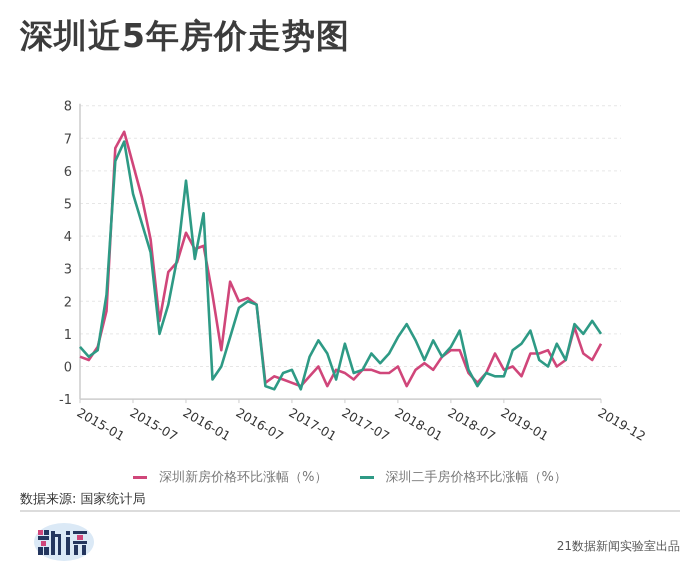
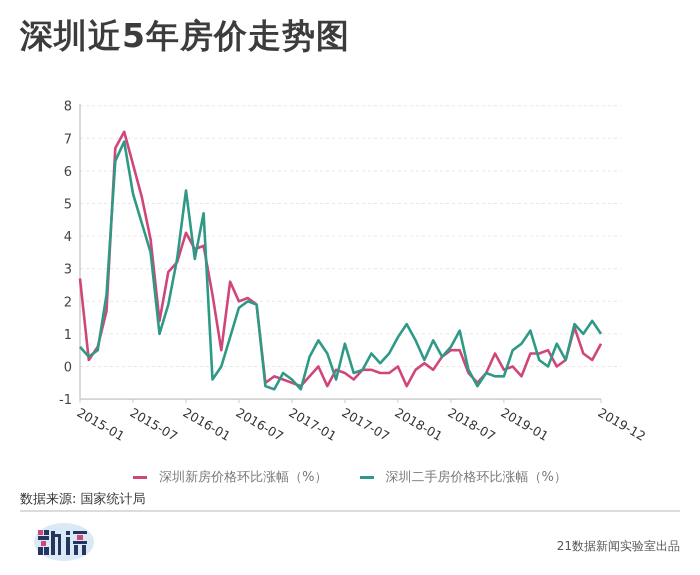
深圳新房价格环比涨幅（%）/2015-01: 0.3 -> 2.7
深圳二手房价格环比涨幅（%）/2016-01: 5.7 -> 5.4
深圳二手房价格环比涨幅（%）/2017-01: -0.1 -> -0.4
